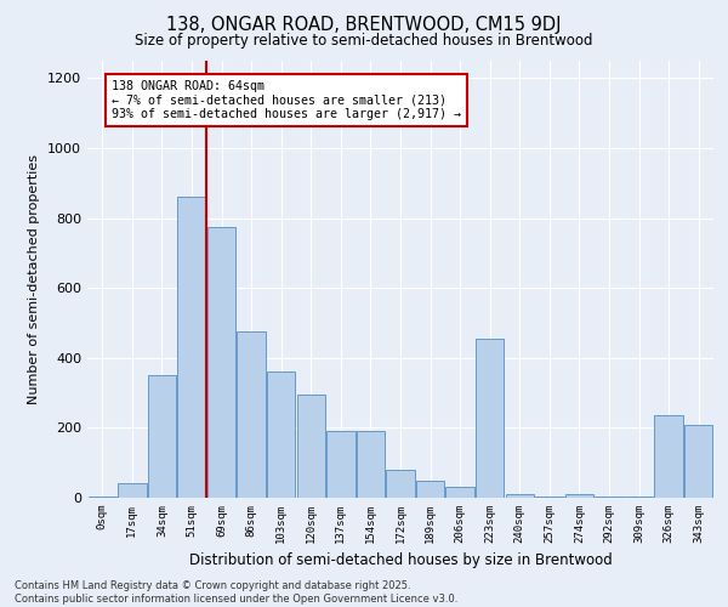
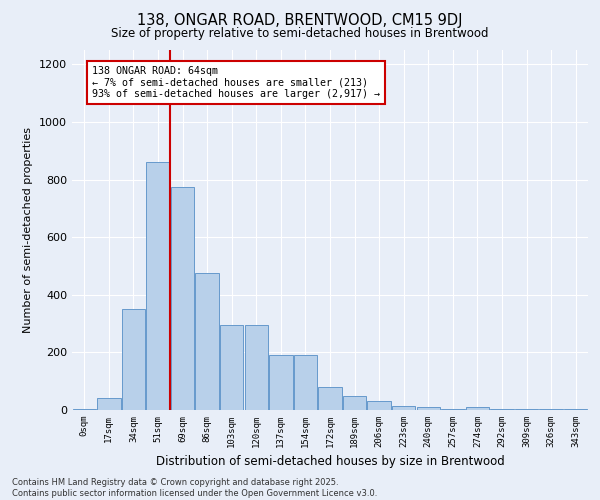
103sqm: 360 -> 295
223sqm: 455 -> 15
326sqm: 235 -> 2
343sqm: 210 -> 2
